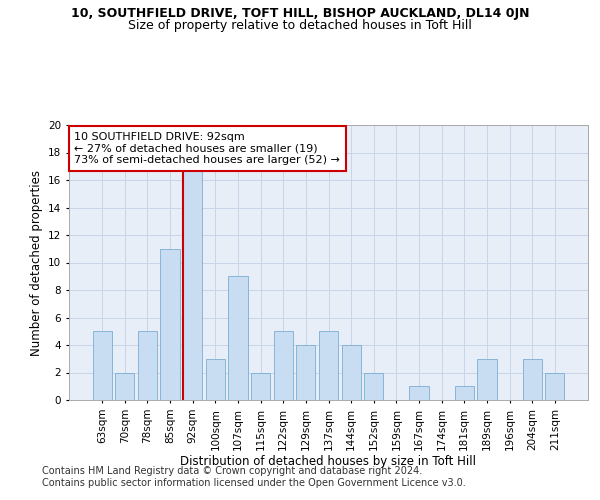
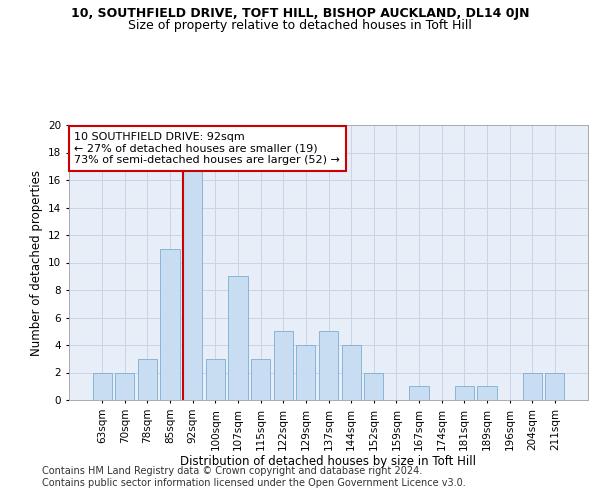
63sqm: 5 -> 2
78sqm: 5 -> 3
115sqm: 2 -> 3
189sqm: 3 -> 1
204sqm: 3 -> 2
